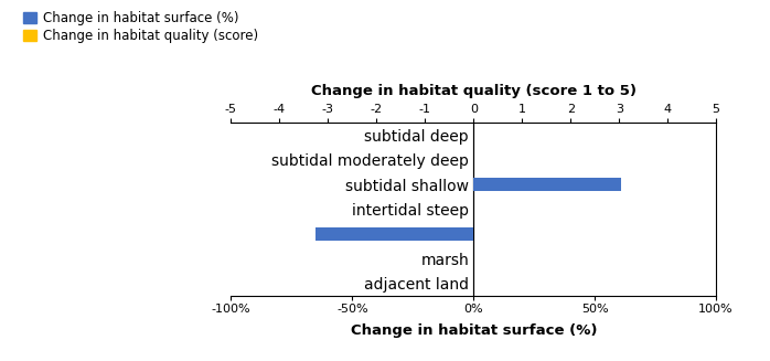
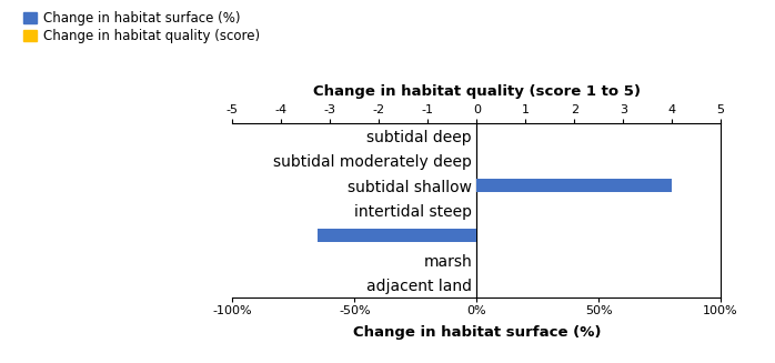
subtidal shallow: 61% -> 80%
